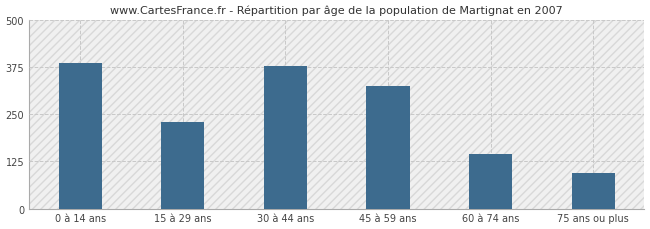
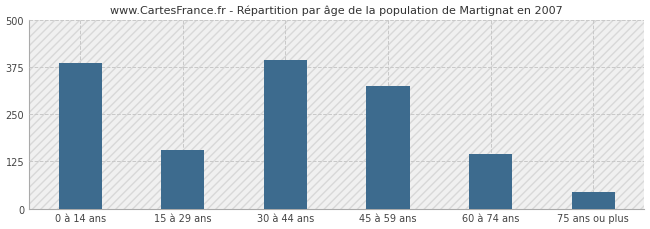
15 à 29 ans: 230 -> 155
30 à 44 ans: 378 -> 395
75 ans ou plus: 95 -> 45
